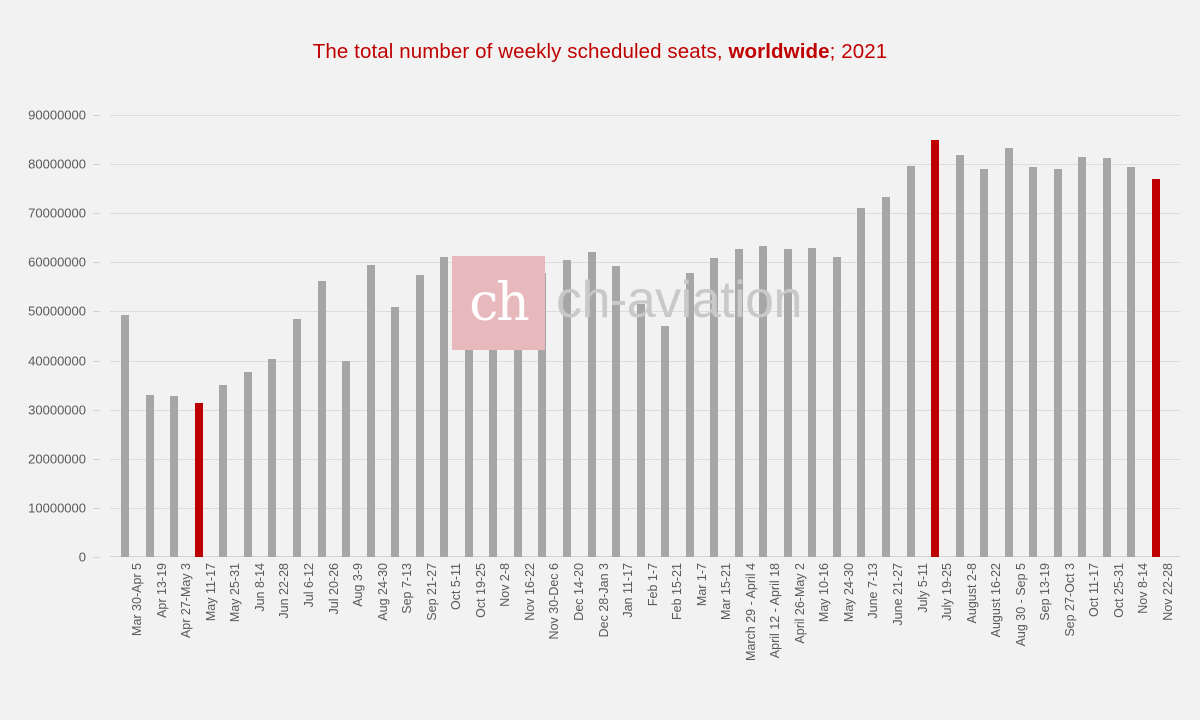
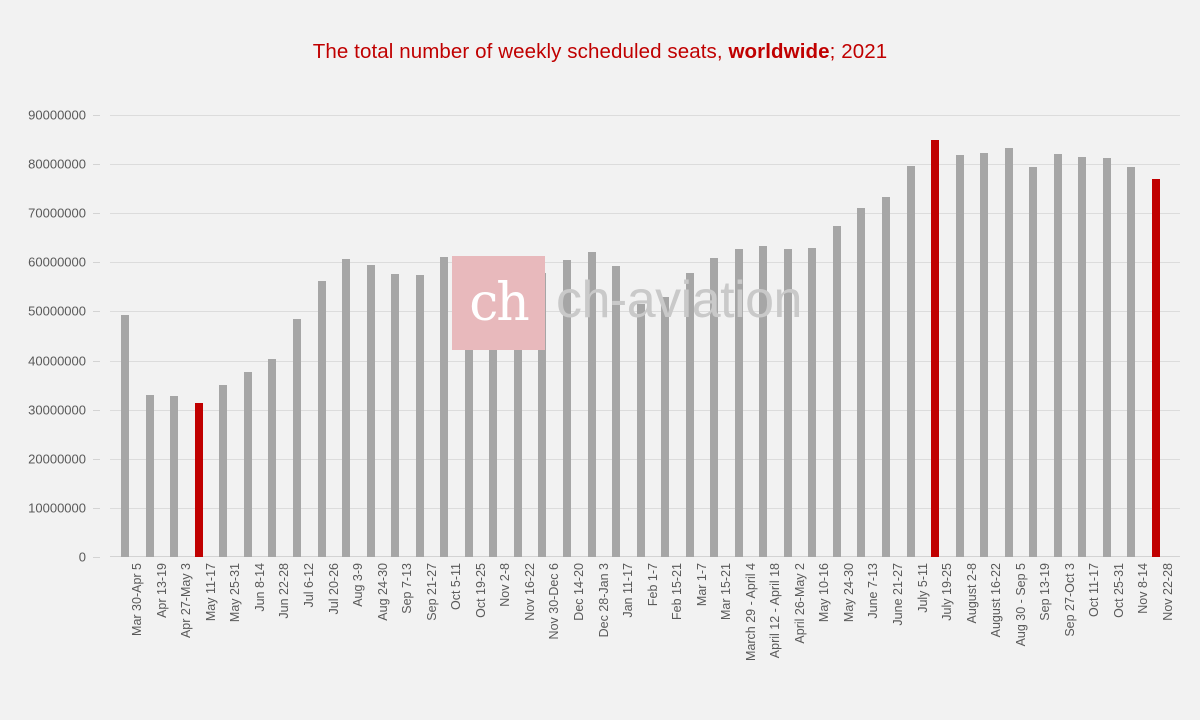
Aug 3-9: 40000000 -> 61000000
Sep 7-13: 51000000 -> 58000000
Feb 15-21: 47000000 -> 53000000
May 24-30: 61000000 -> 67000000
August 16-22: 79000000 -> 82000000
Sep 27-Oct 3: 79000000 -> 82000000
